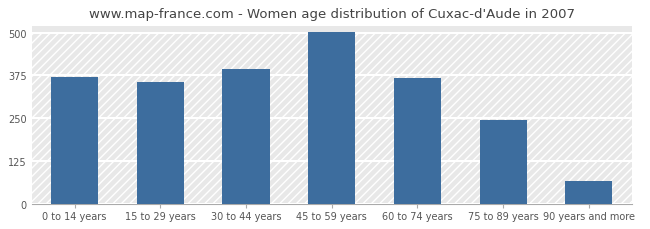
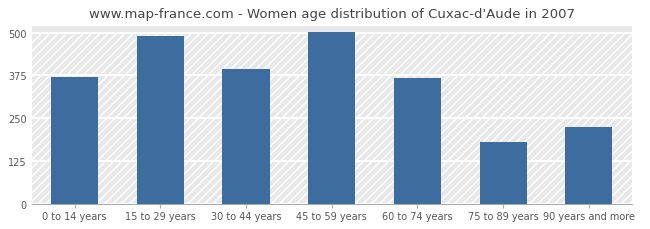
15 to 29 years: 355 -> 490
75 to 89 years: 245 -> 180
90 years and more: 65 -> 225
